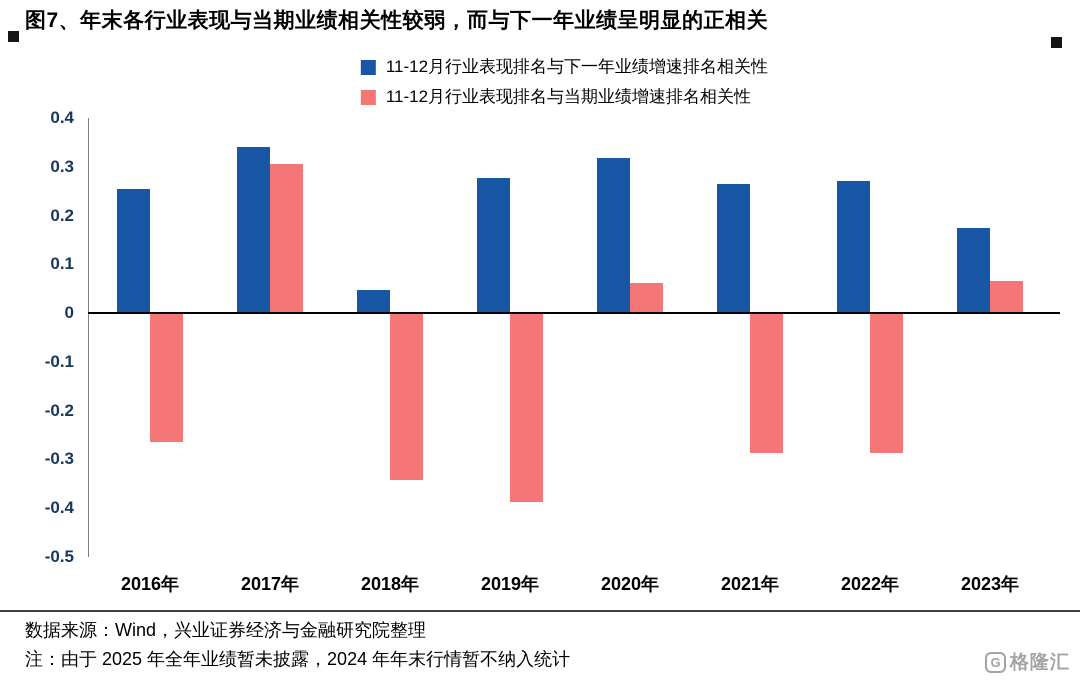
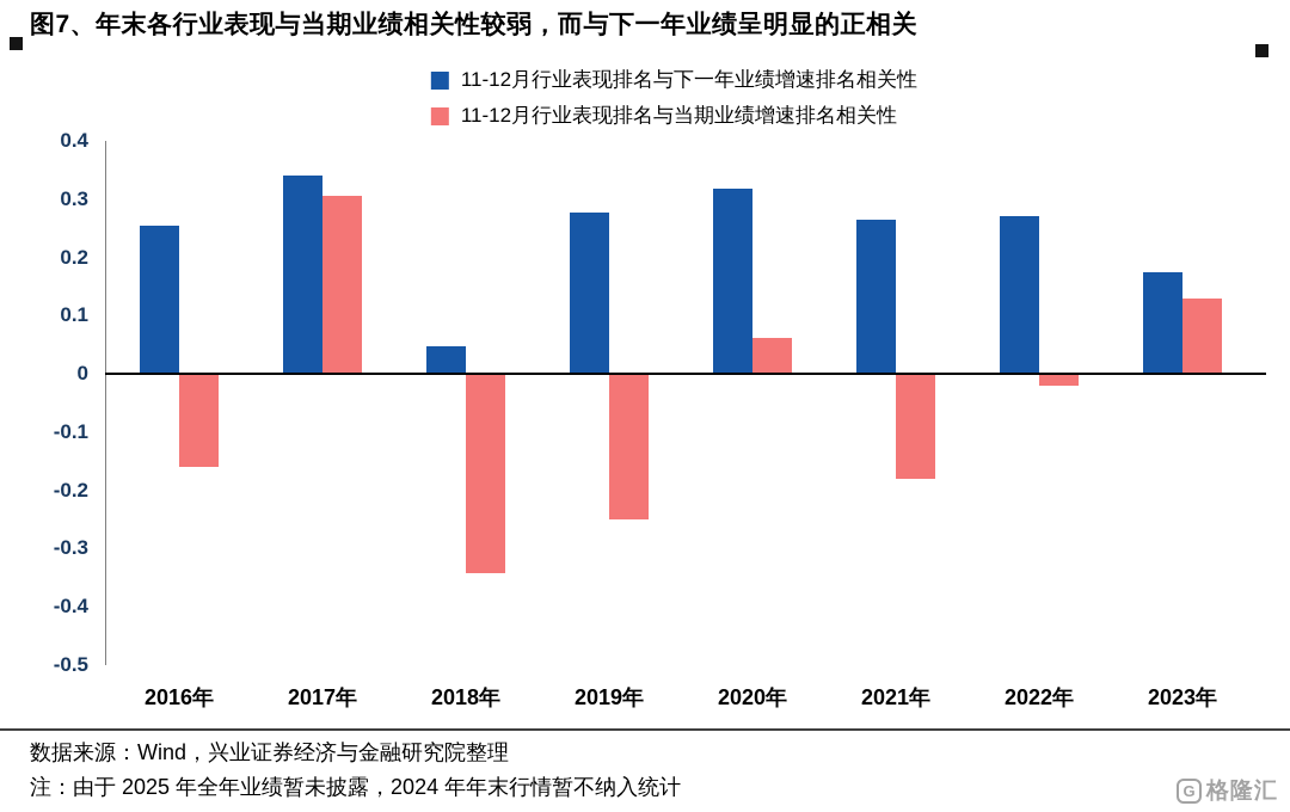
11-12月行业表现排名与当期业绩增速排名相关性/2016年: -0.27 -> -0.16
11-12月行业表现排名与当期业绩增速排名相关性/2019年: -0.39 -> -0.25
11-12月行业表现排名与当期业绩增速排名相关性/2021年: -0.29 -> -0.18
11-12月行业表现排名与当期业绩增速排名相关性/2022年: -0.29 -> -0.02
11-12月行业表现排名与当期业绩增速排名相关性/2023年: 0.07 -> 0.13
